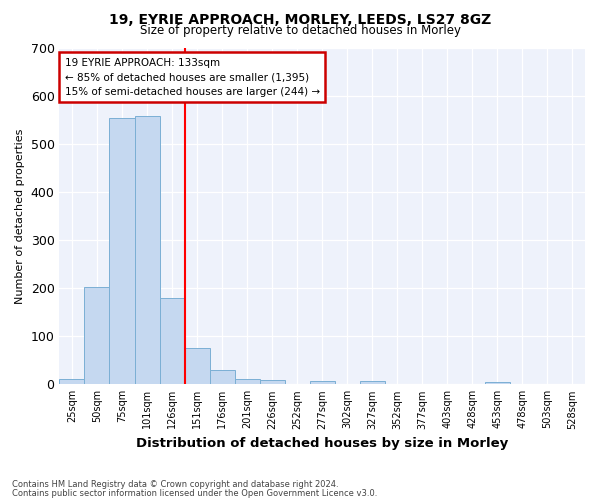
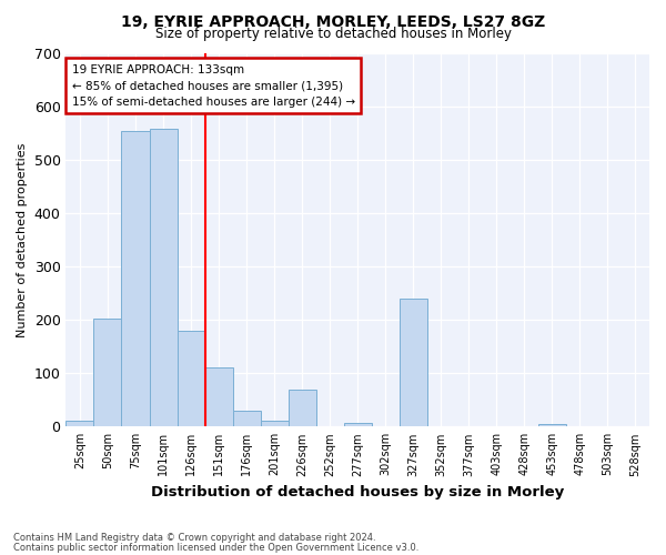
151sqm: 75 -> 110
226sqm: 8 -> 70
327sqm: 7 -> 240
